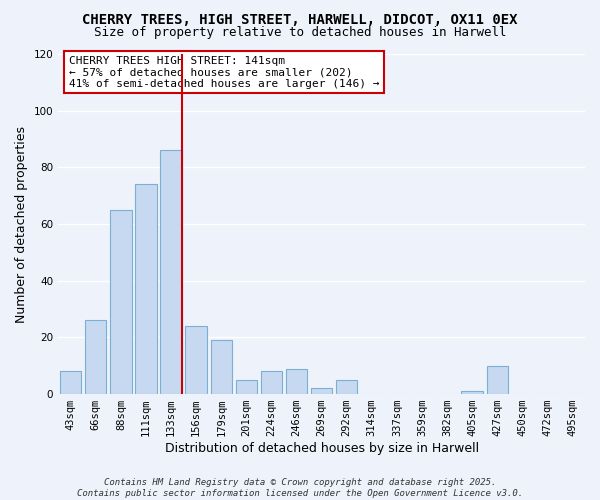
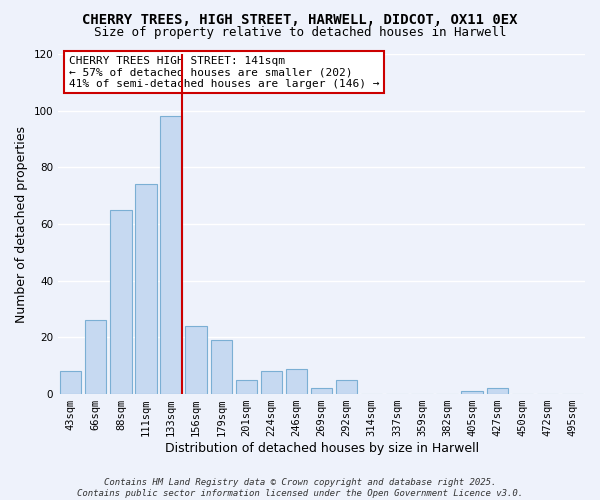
133sqm: 86 -> 98
427sqm: 10 -> 2
